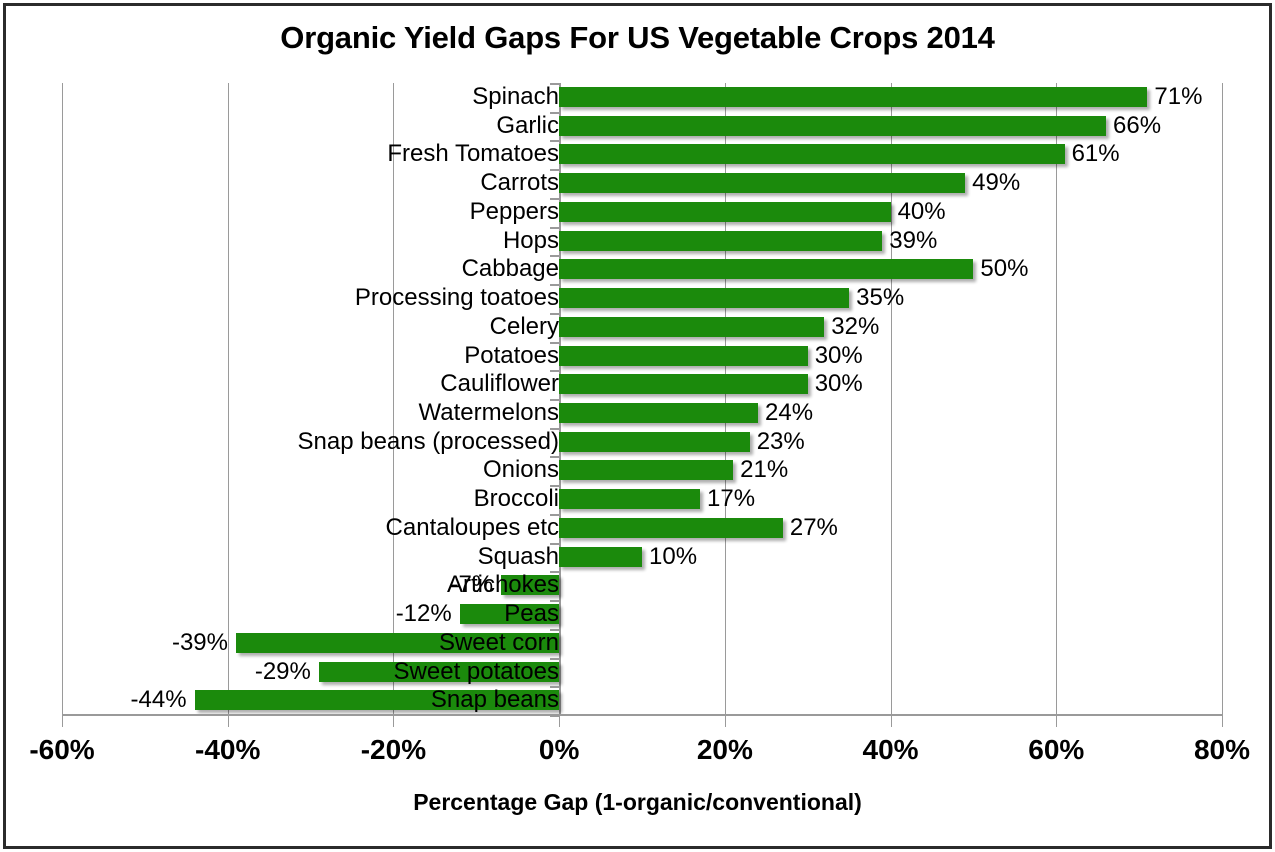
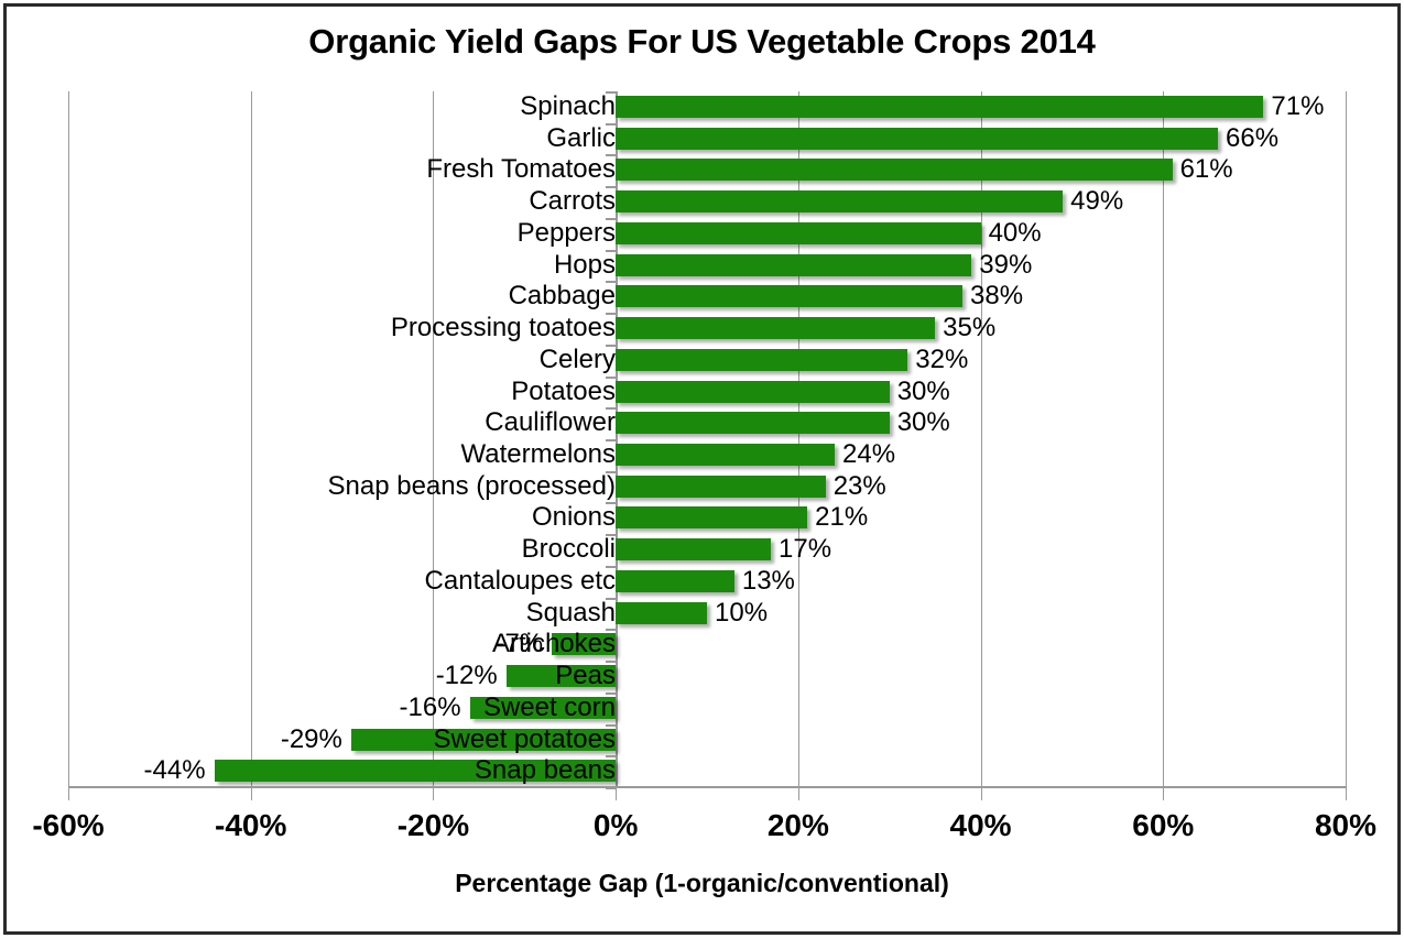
Cabbage: 50% -> 38%
Cantaloupes etc: 27% -> 13%
Sweet corn: -39% -> -16%
